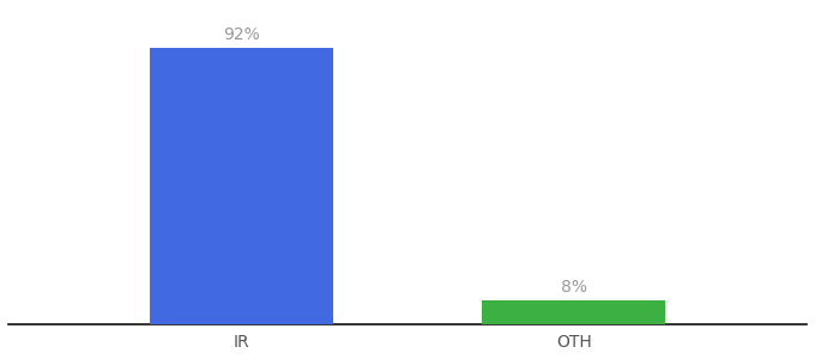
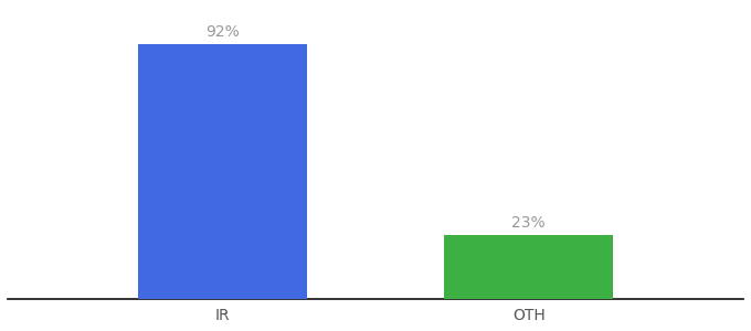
OTH: 8% -> 23%
